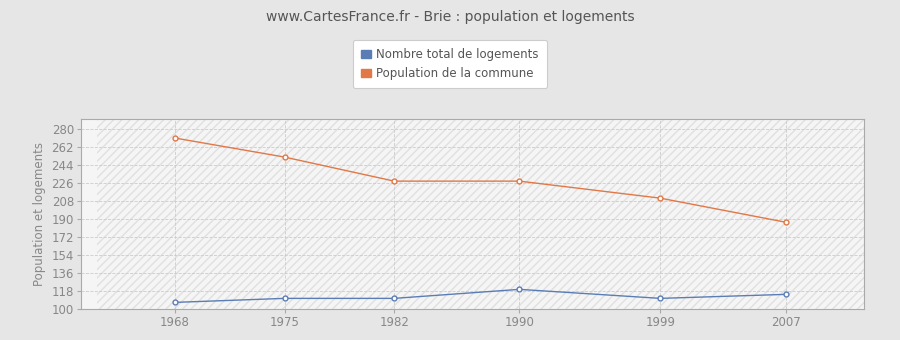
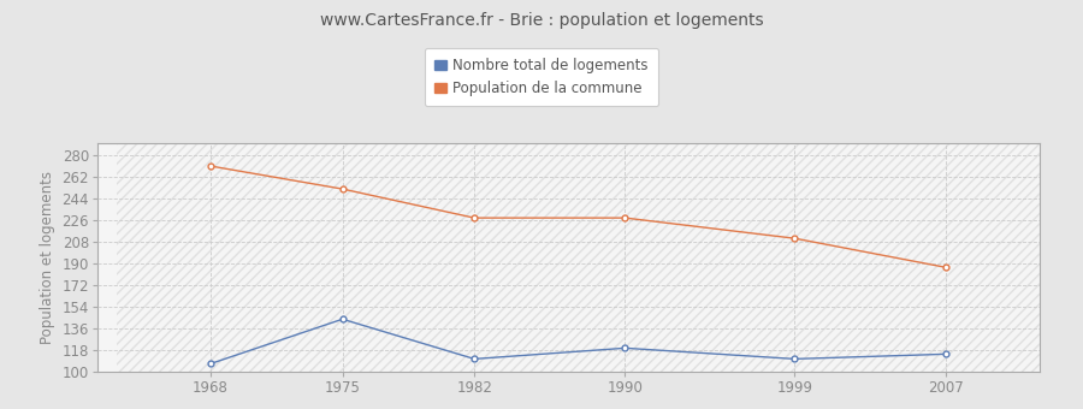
Nombre total de logements/1975: 111 -> 144
